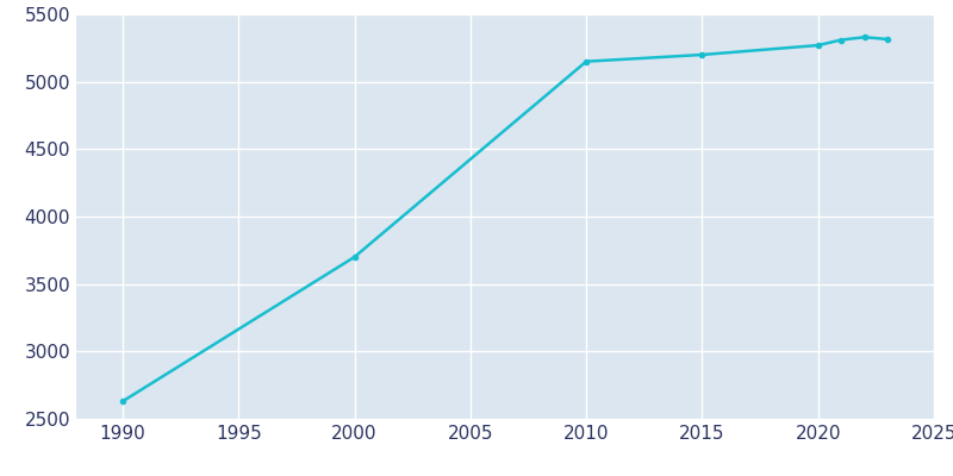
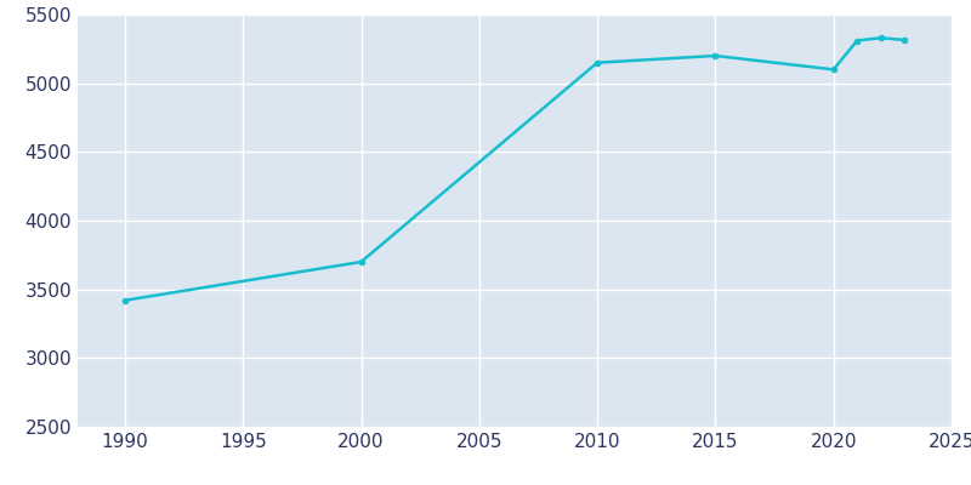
1990: 2630 -> 3420
2020: 5270 -> 5100
